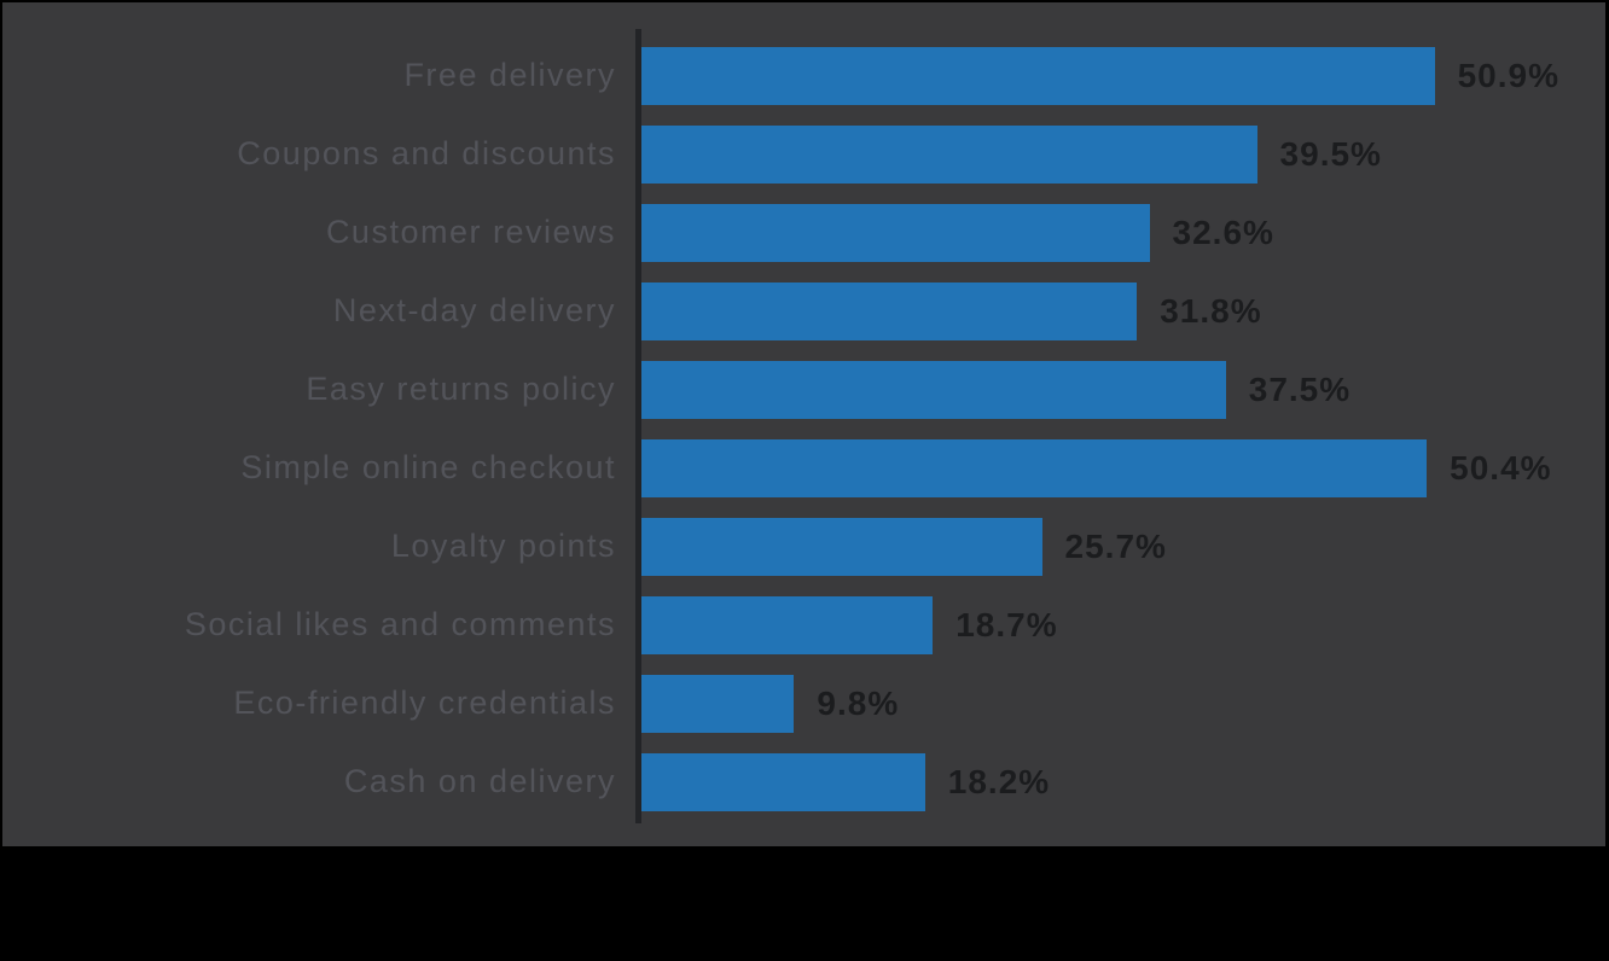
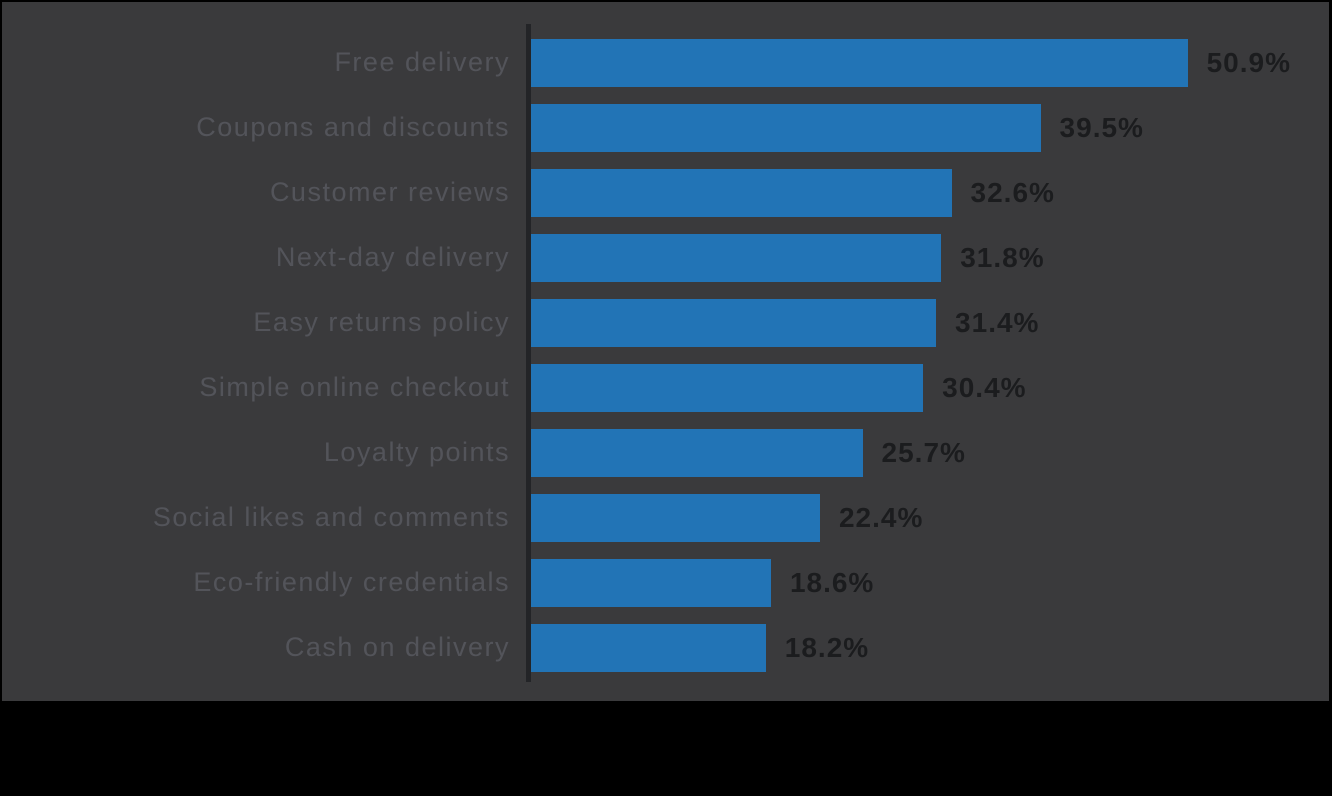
Easy returns policy: 37.5% -> 31.4%
Simple online checkout: 50.4% -> 30.4%
Social likes and comments: 18.7% -> 22.4%
Eco-friendly credentials: 9.8% -> 18.6%
